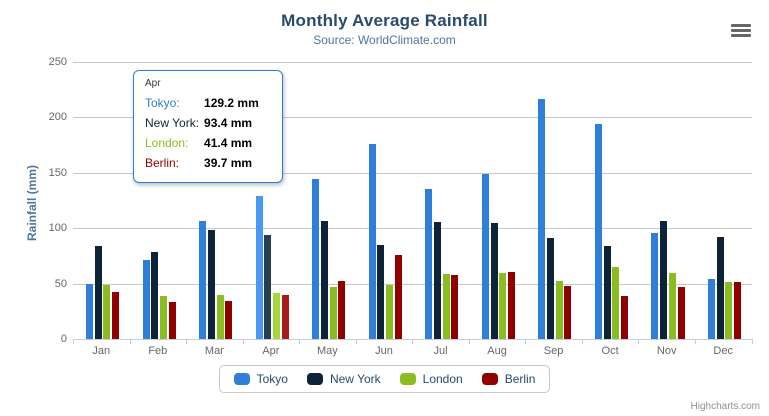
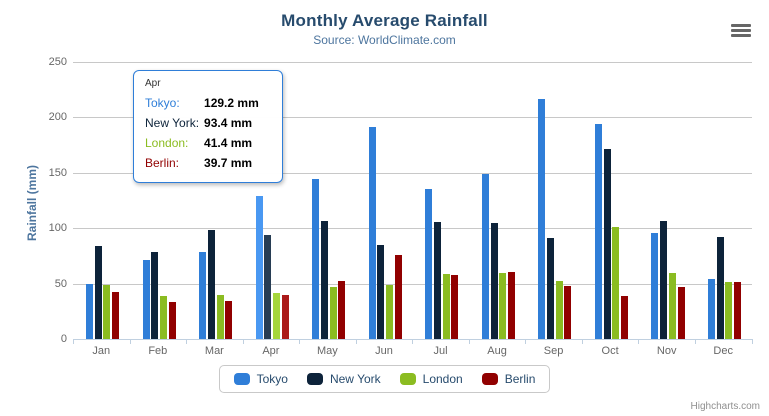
Tokyo/Mar: 106 -> 78
Tokyo/Jun: 176 -> 191
New York/Oct: 84 -> 171
London/Oct: 65 -> 101
